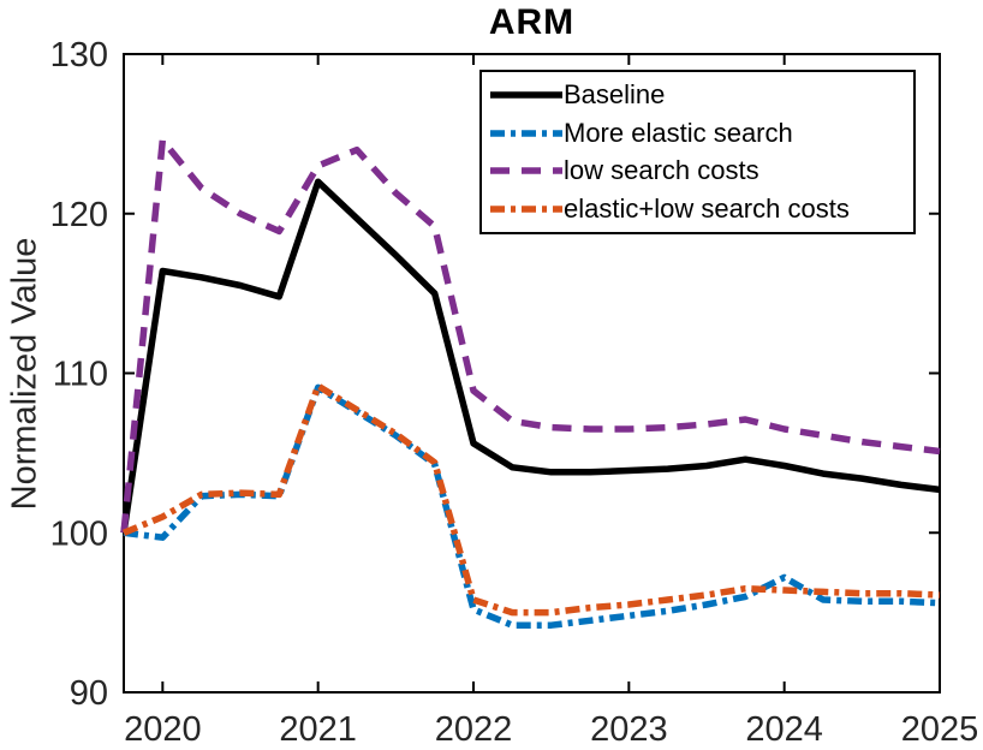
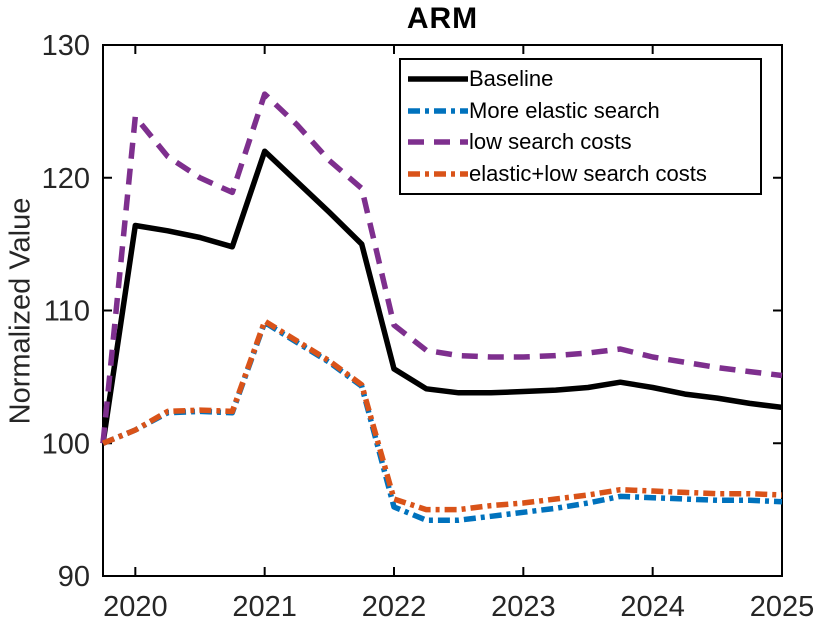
More elastic search/2020: 99.7 -> 101.0
low search costs/2021: 123.0 -> 126.3
More elastic search/2024: 97.2 -> 95.9
